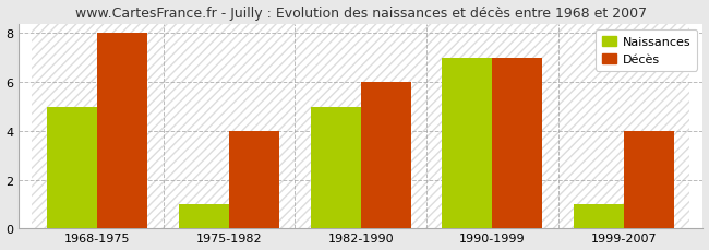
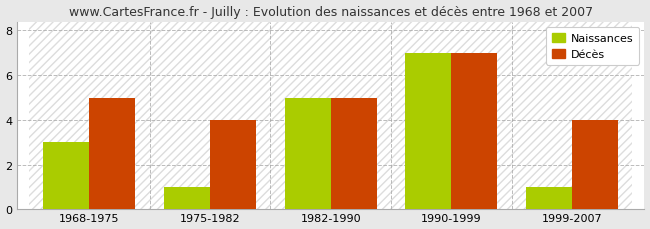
Naissances/1968-1975: 5 -> 3
Décès/1968-1975: 8 -> 5
Décès/1982-1990: 6 -> 5
